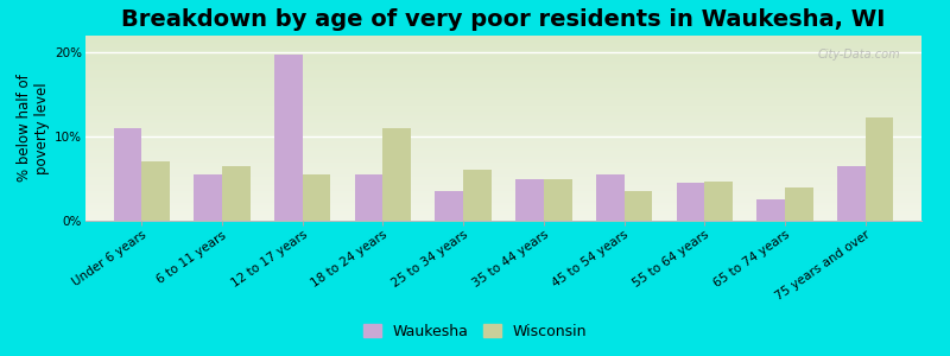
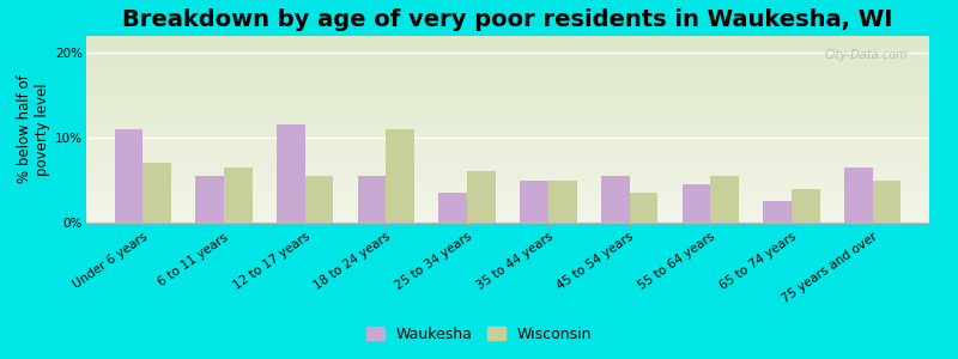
Waukesha/12 to 17 years: 19.8% -> 11.5%
Wisconsin/55 to 64 years: 4.6% -> 5.5%
Wisconsin/75 years and over: 12.2% -> 5.0%
